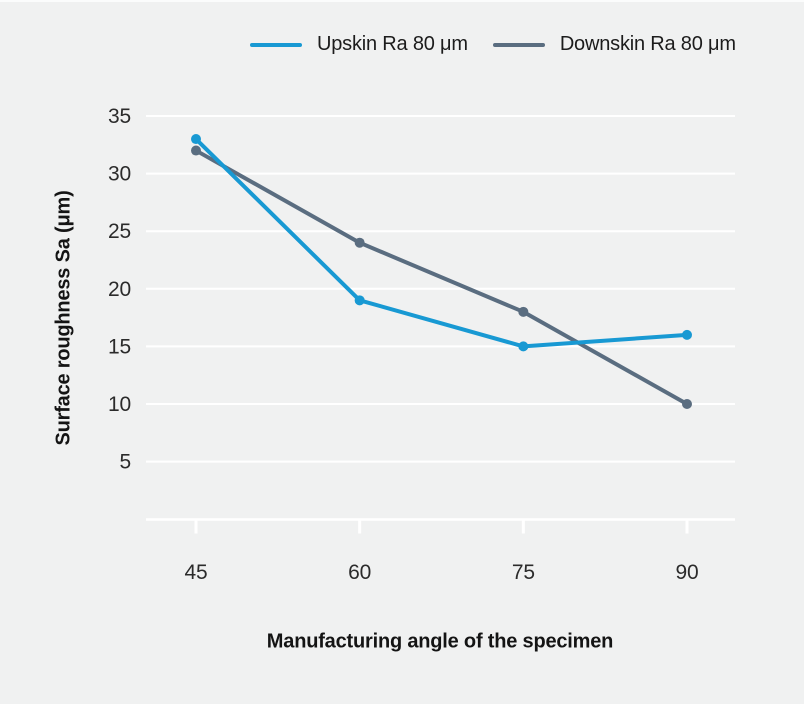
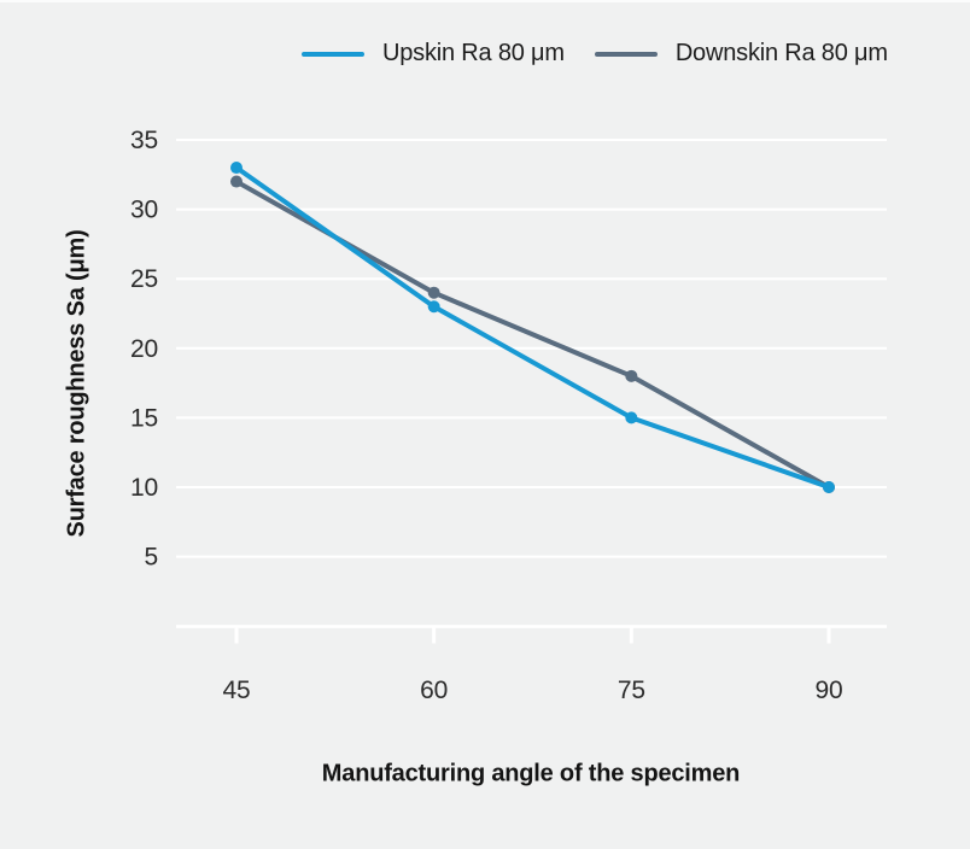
Upskin Ra 80 μm/60: 19 -> 23
Upskin Ra 80 μm/90: 16 -> 10
